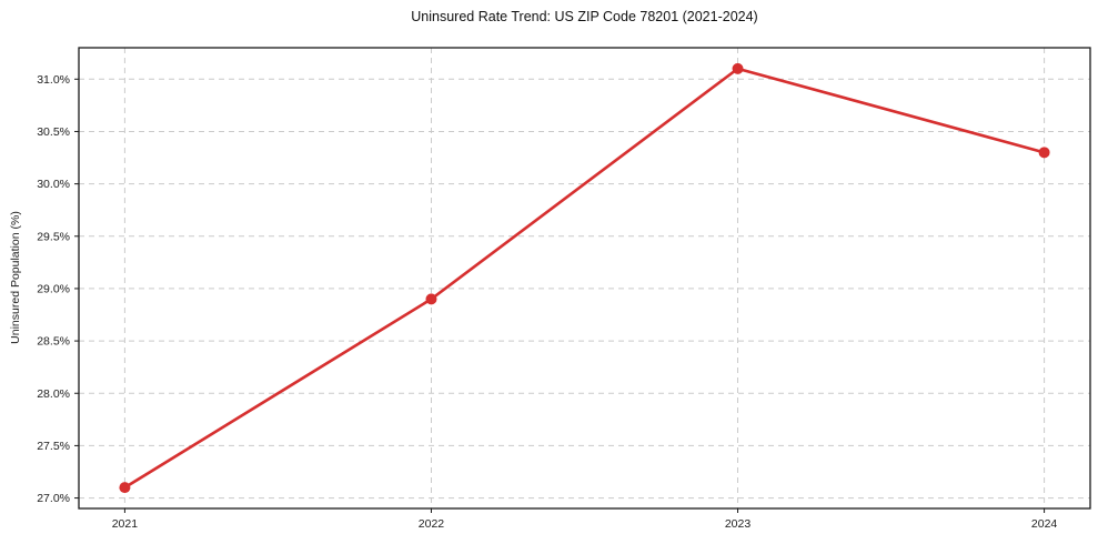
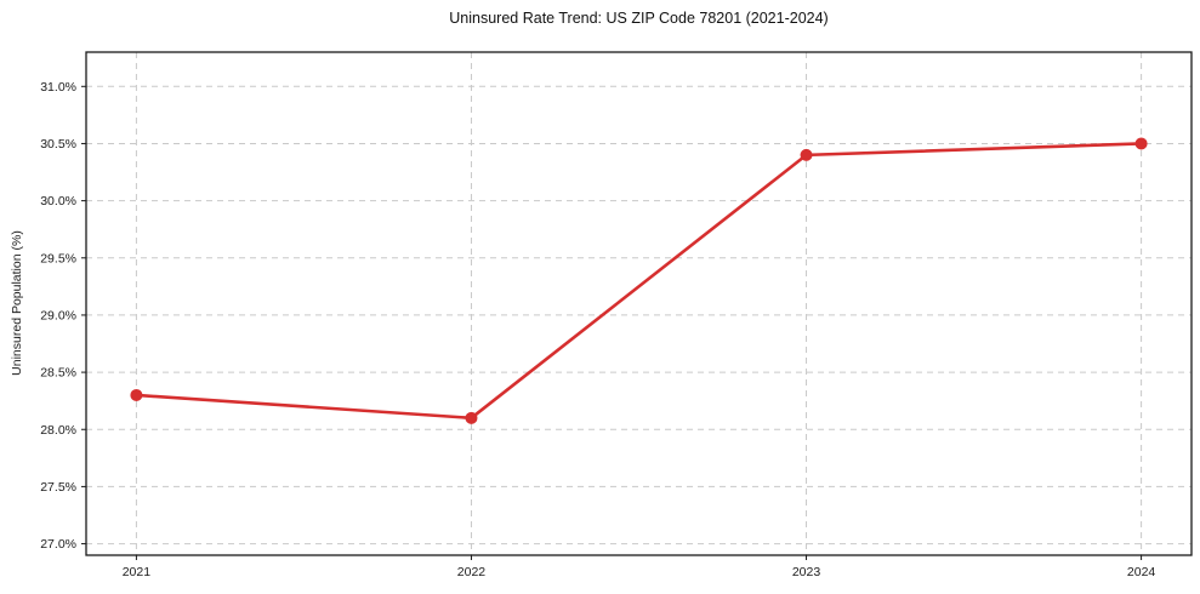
2021: 27.1% -> 28.3%
2022: 28.9% -> 28.1%
2023: 31.1% -> 30.4%
2024: 30.3% -> 30.5%
